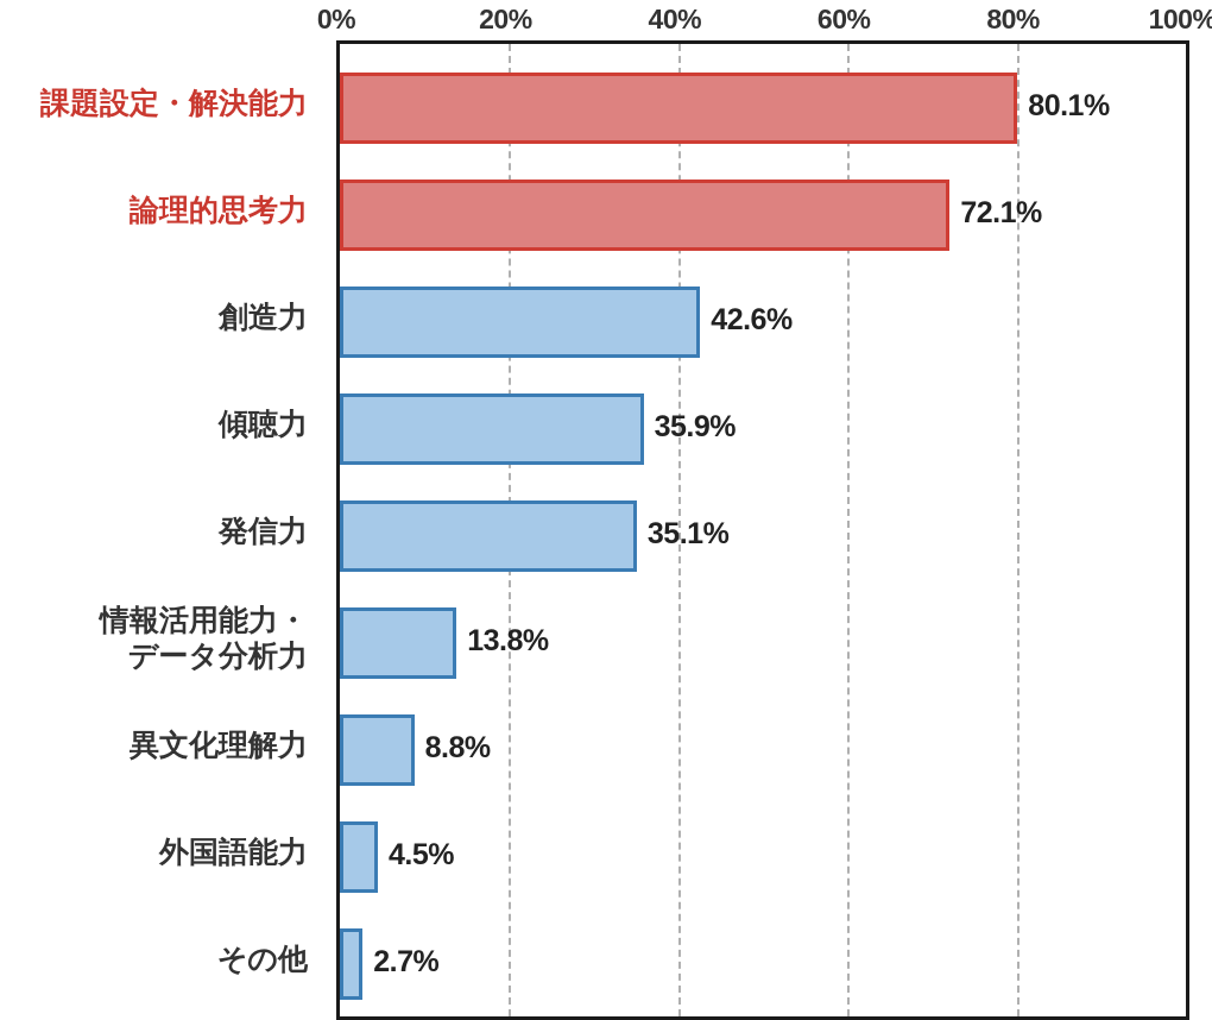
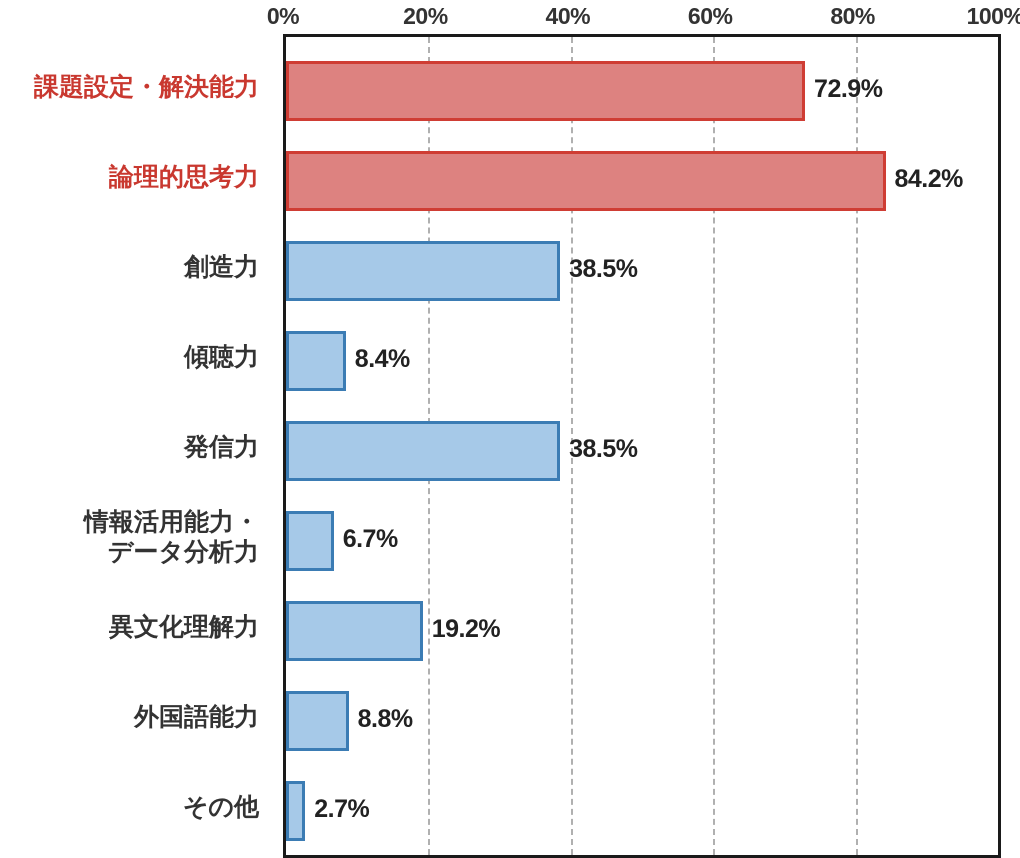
課題設定・解決能力: 80.1% -> 72.9%
論理的思考力: 72.1% -> 84.2%
創造力: 42.6% -> 38.5%
傾聴力: 35.9% -> 8.4%
発信力: 35.1% -> 38.5%
情報活用能力・ データ分析力: 13.8% -> 6.7%
異文化理解力: 8.8% -> 19.2%
外国語能力: 4.5% -> 8.8%
